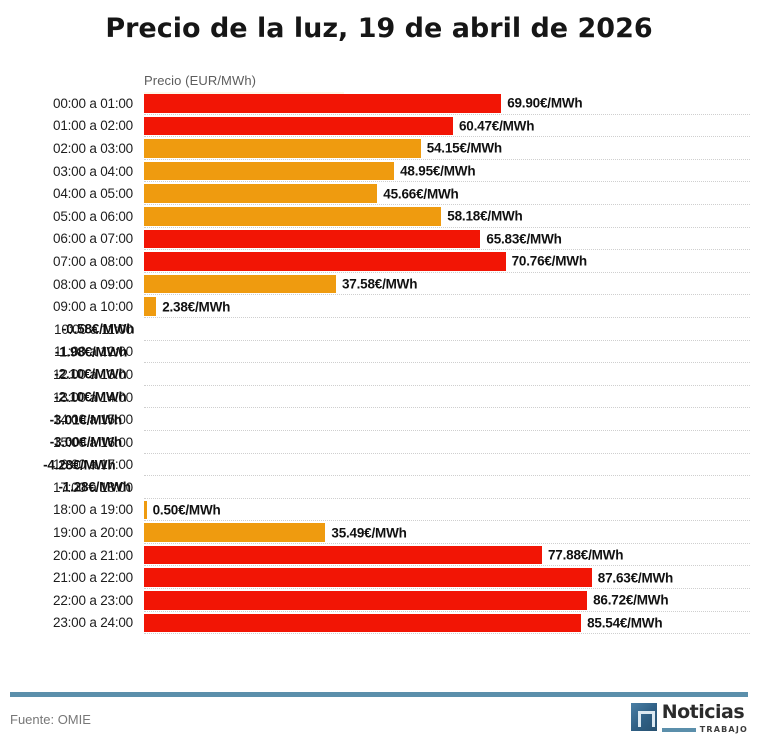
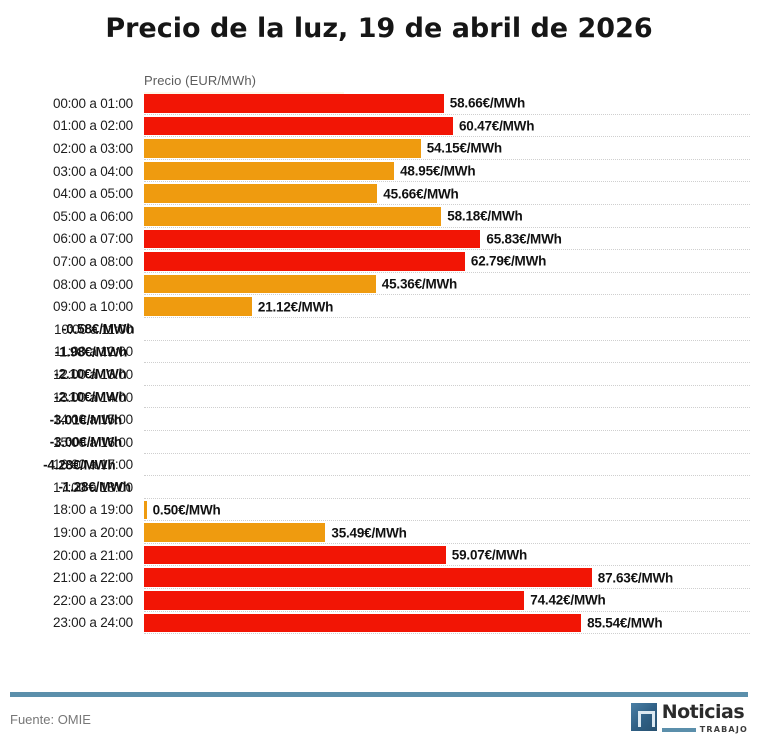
00:00 a 01:00: 69.90 -> 58.66
07:00 a 08:00: 70.76 -> 62.79
08:00 a 09:00: 37.58 -> 45.36
09:00 a 10:00: 2.38 -> 21.12
20:00 a 21:00: 77.88 -> 59.07
22:00 a 23:00: 86.72 -> 74.42
